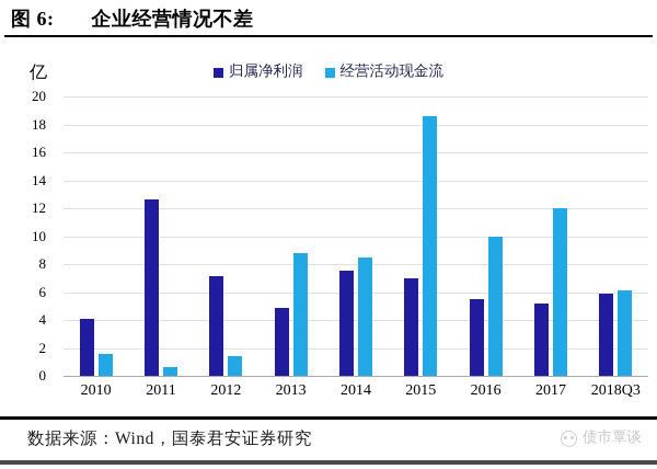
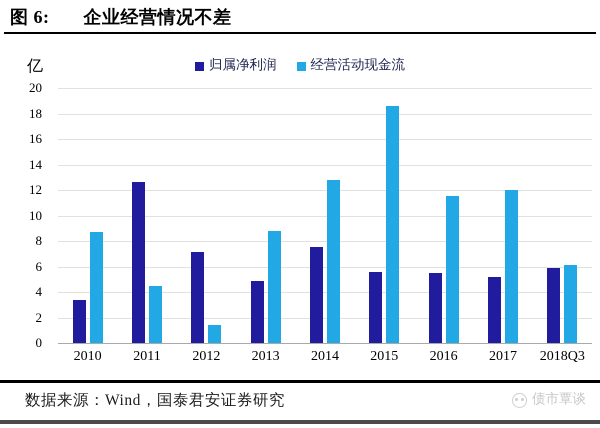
归属净利润/2010: 4.1 -> 3.4
经营活动现金流/2010: 1.6 -> 8.7
经营活动现金流/2011: 0.6 -> 4.5
经营活动现金流/2014: 8.5 -> 12.8
归属净利润/2015: 7.0 -> 5.6
经营活动现金流/2016: 10.0 -> 11.5
